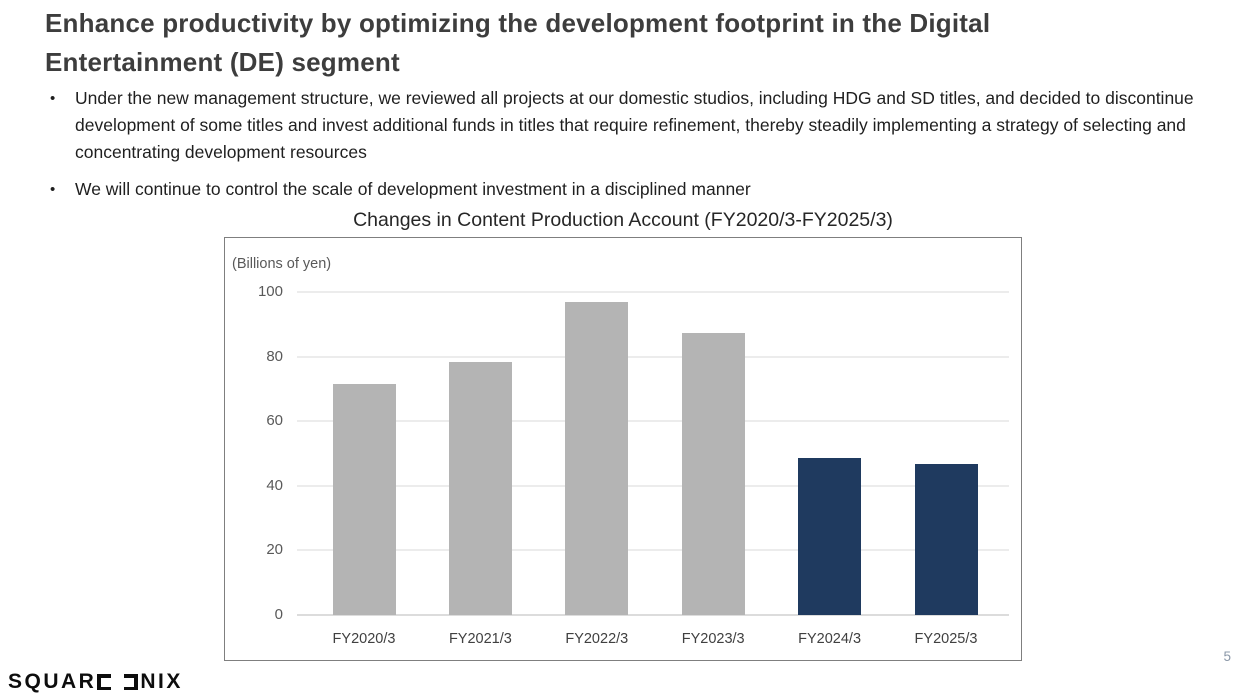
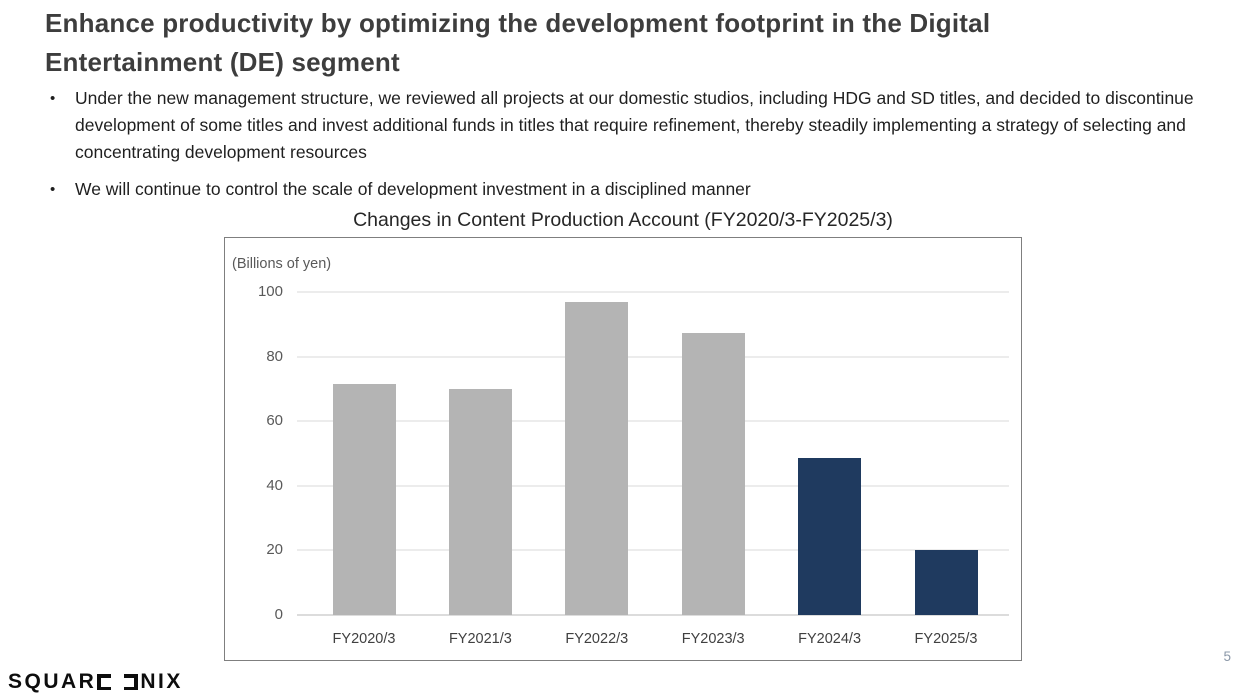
FY2021/3: 78 -> 70
FY2025/3: 47 -> 20
